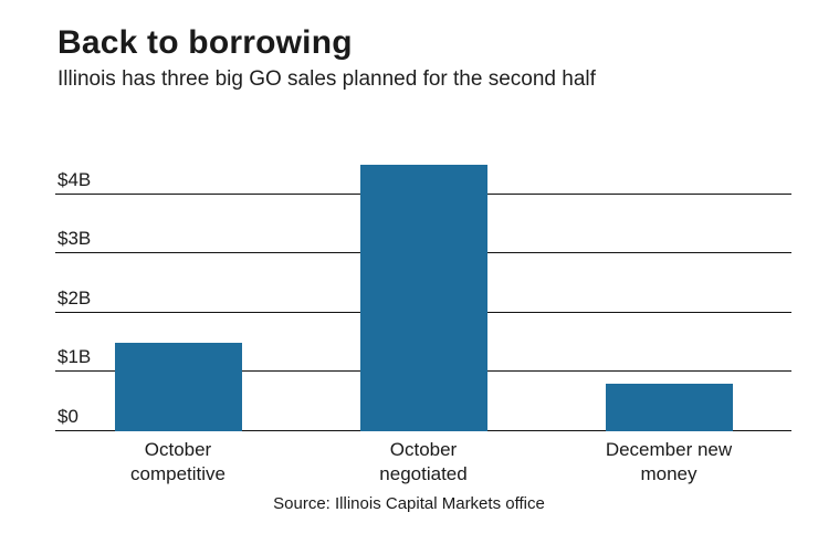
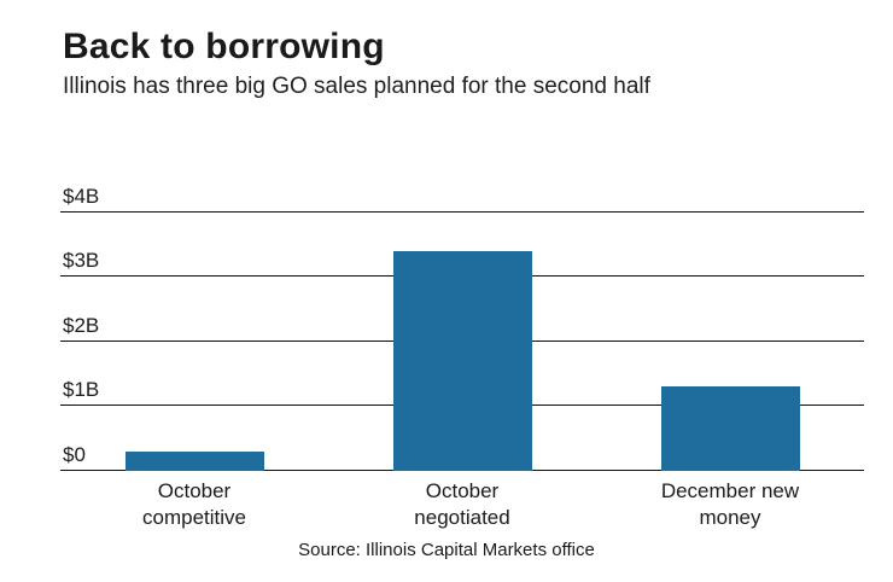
October competitive: $1.5B -> $0.3B
October negotiated: $4.5B -> $3.4B
December new money: $0.8B -> $1.3B
